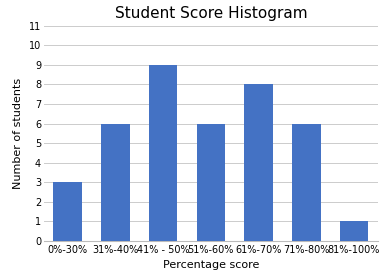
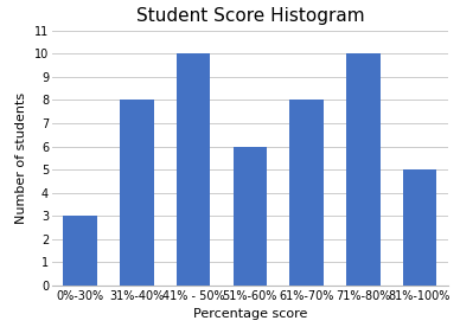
31%-40%: 6 -> 8
41% - 50%: 9 -> 10
71%-80%: 6 -> 10
81%-100%: 1 -> 5
